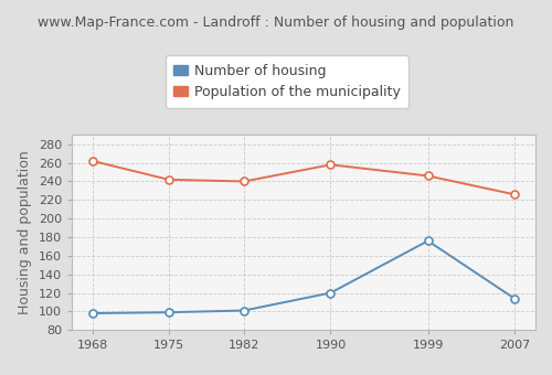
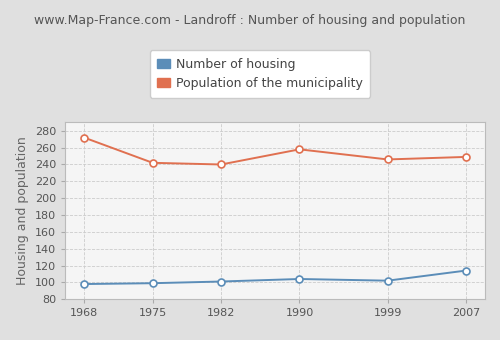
Population of the municipality/1968: 262 -> 272
Number of housing/1990: 120 -> 104
Number of housing/1999: 176 -> 102
Population of the municipality/2007: 226 -> 249
